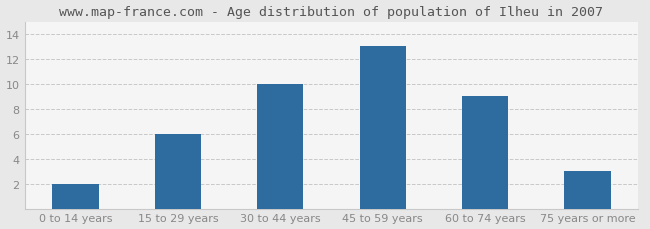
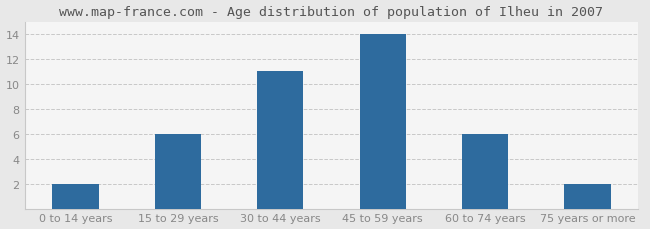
30 to 44 years: 10 -> 11
45 to 59 years: 13 -> 14
60 to 74 years: 9 -> 6
75 years or more: 3 -> 2
